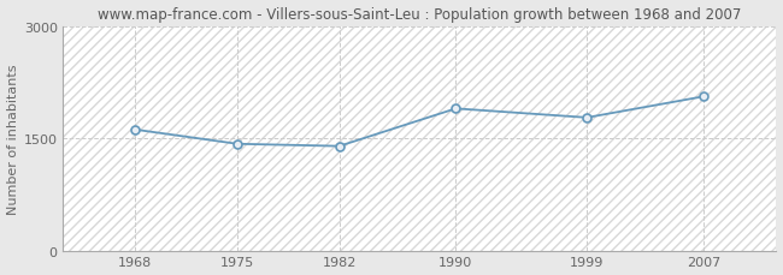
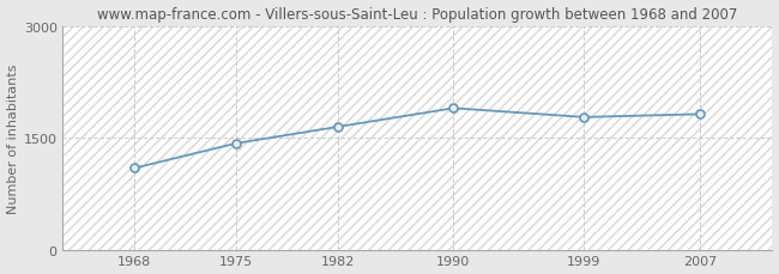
1968: 1620 -> 1100
1982: 1400 -> 1650
2007: 2060 -> 1820
